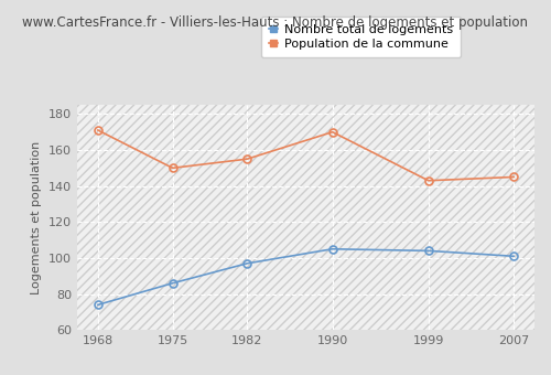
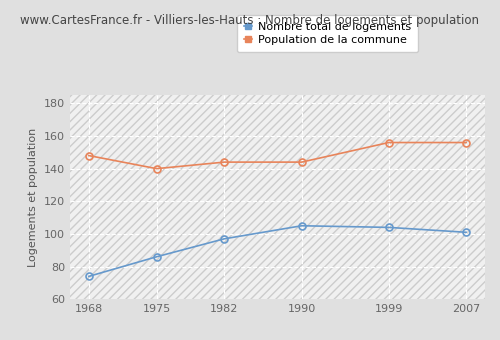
Population de la commune/1968: 171 -> 148
Population de la commune/1975: 150 -> 140
Population de la commune/1982: 155 -> 144
Population de la commune/1990: 170 -> 144
Population de la commune/1999: 143 -> 156
Population de la commune/2007: 145 -> 156
